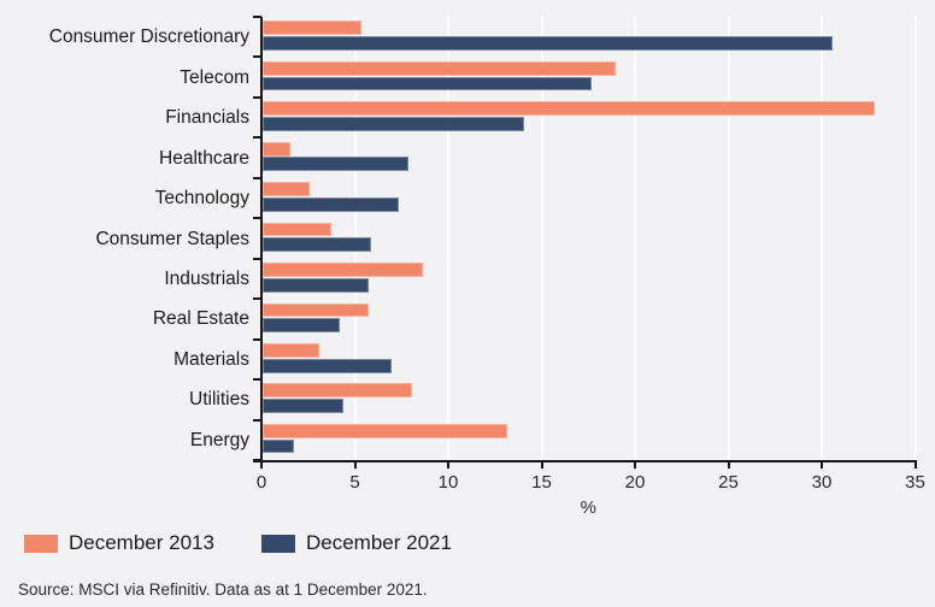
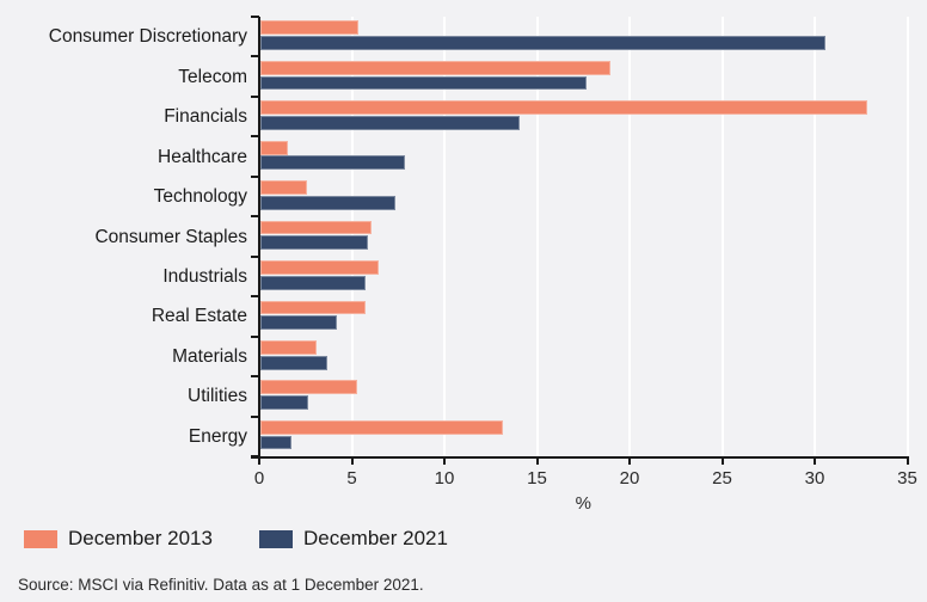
December 2013/Consumer Staples: 3.7 -> 6.0
December 2013/Industrials: 8.6 -> 6.4
December 2021/Materials: 6.9 -> 3.6
December 2013/Utilities: 8.0 -> 5.2
December 2021/Utilities: 4.3 -> 2.6
